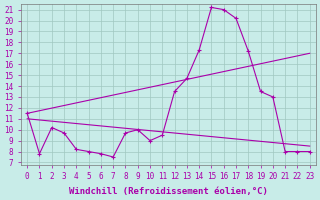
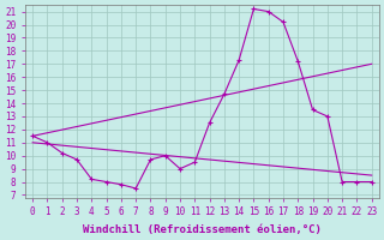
1: 7.8 -> 11.0
12: 13.5 -> 12.5
